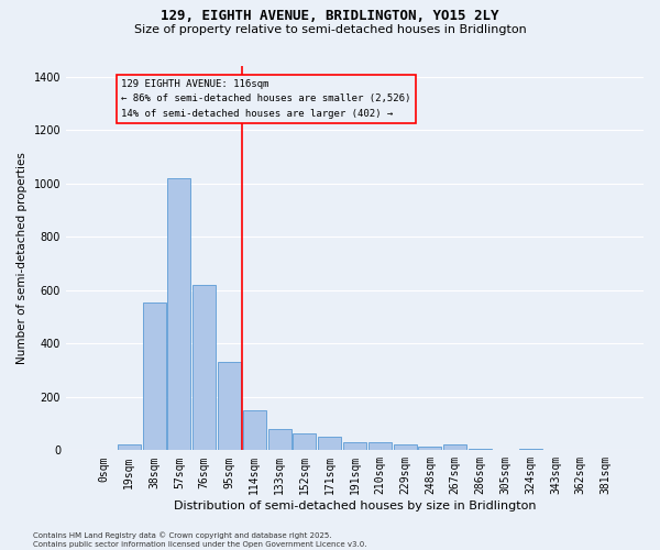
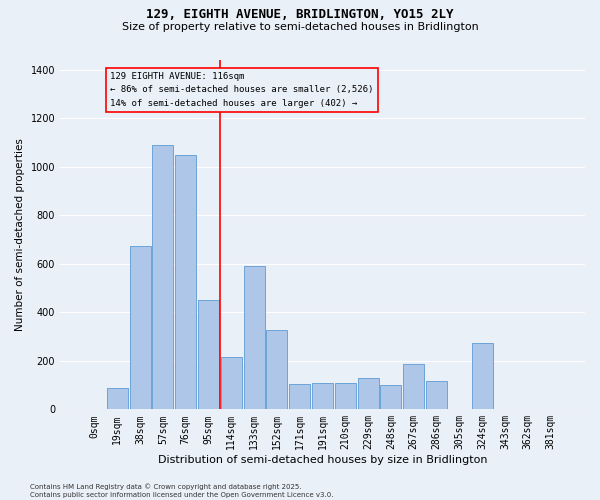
19sqm: 20 -> 90
38sqm: 555 -> 675
57sqm: 1020 -> 1090
76sqm: 620 -> 1050
95sqm: 330 -> 450
114sqm: 150 -> 215
133sqm: 80 -> 590
152sqm: 65 -> 325
171sqm: 50 -> 105
191sqm: 30 -> 110
210sqm: 30 -> 110
229sqm: 20 -> 130
248sqm: 15 -> 100
267sqm: 20 -> 185
286sqm: 5 -> 115
324sqm: 5 -> 275
